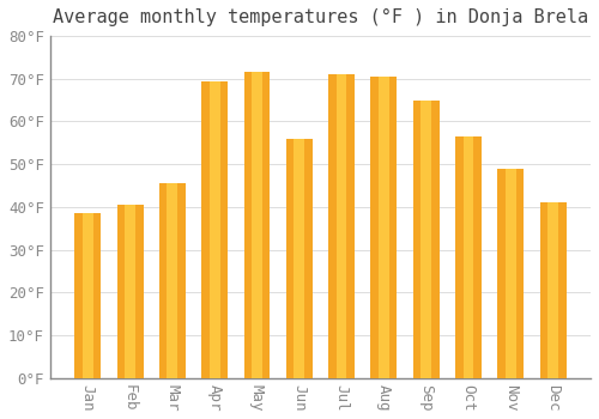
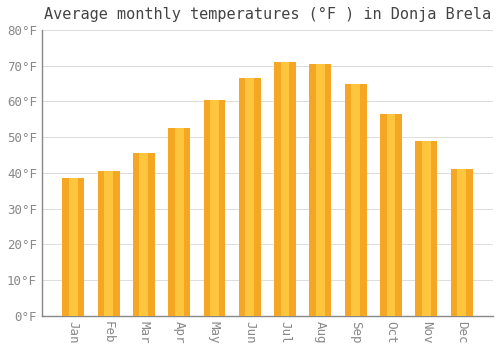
Apr: 69.5°F -> 52.5°F
May: 71.5°F -> 60.5°F
Jun: 56.0°F -> 66.5°F
